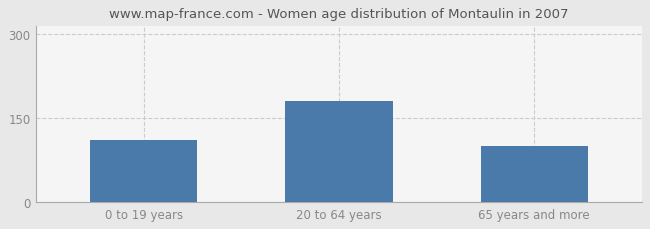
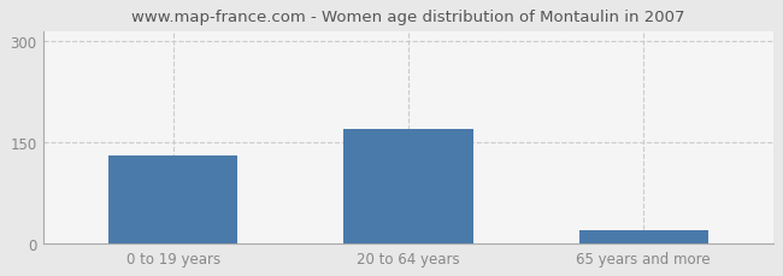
0 to 19 years: 110 -> 130
20 to 64 years: 180 -> 170
65 years and more: 100 -> 20
